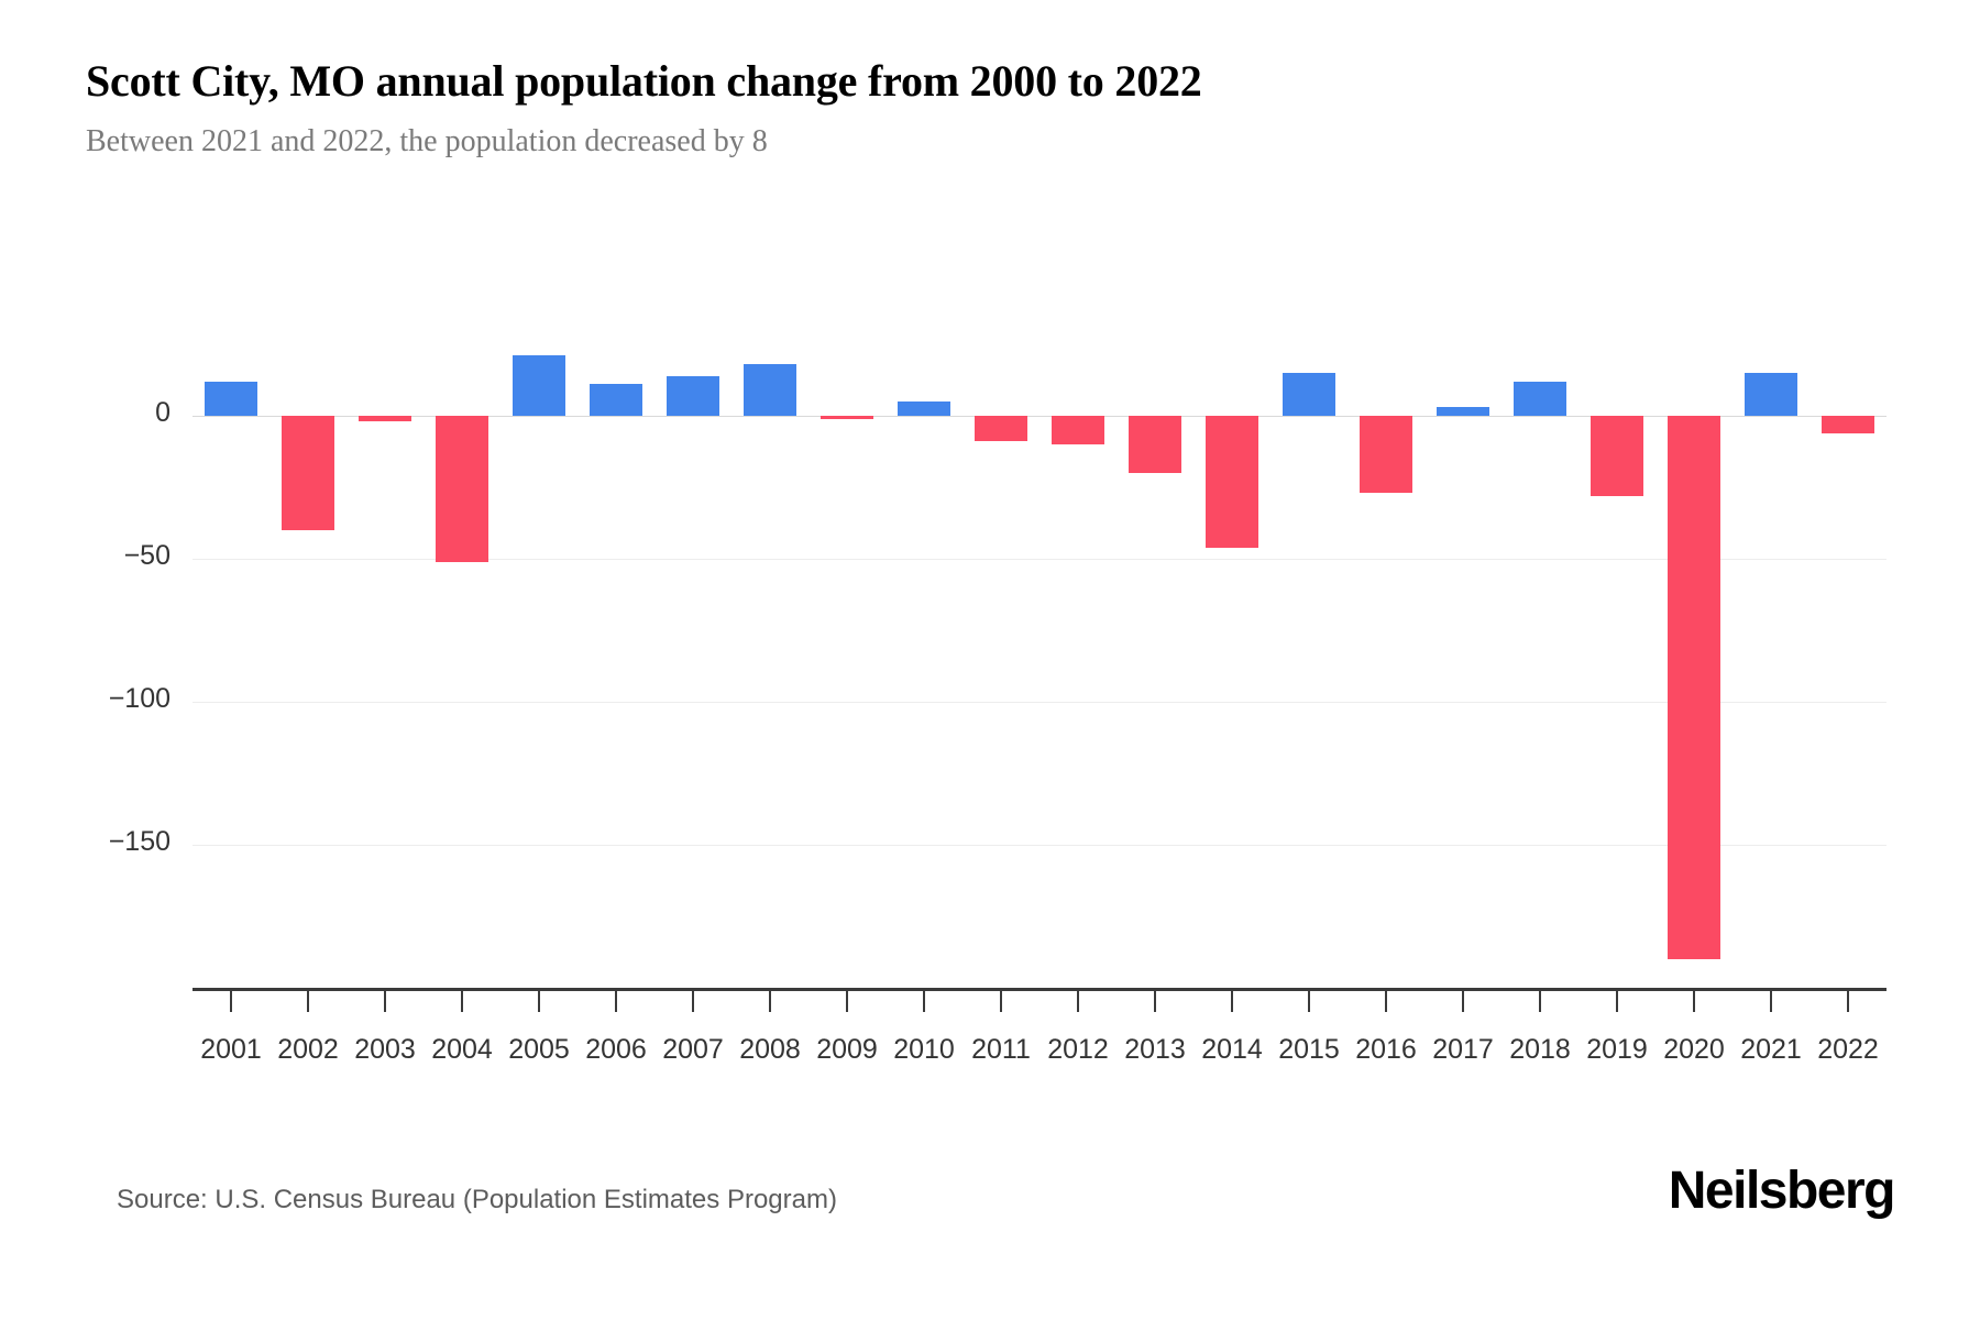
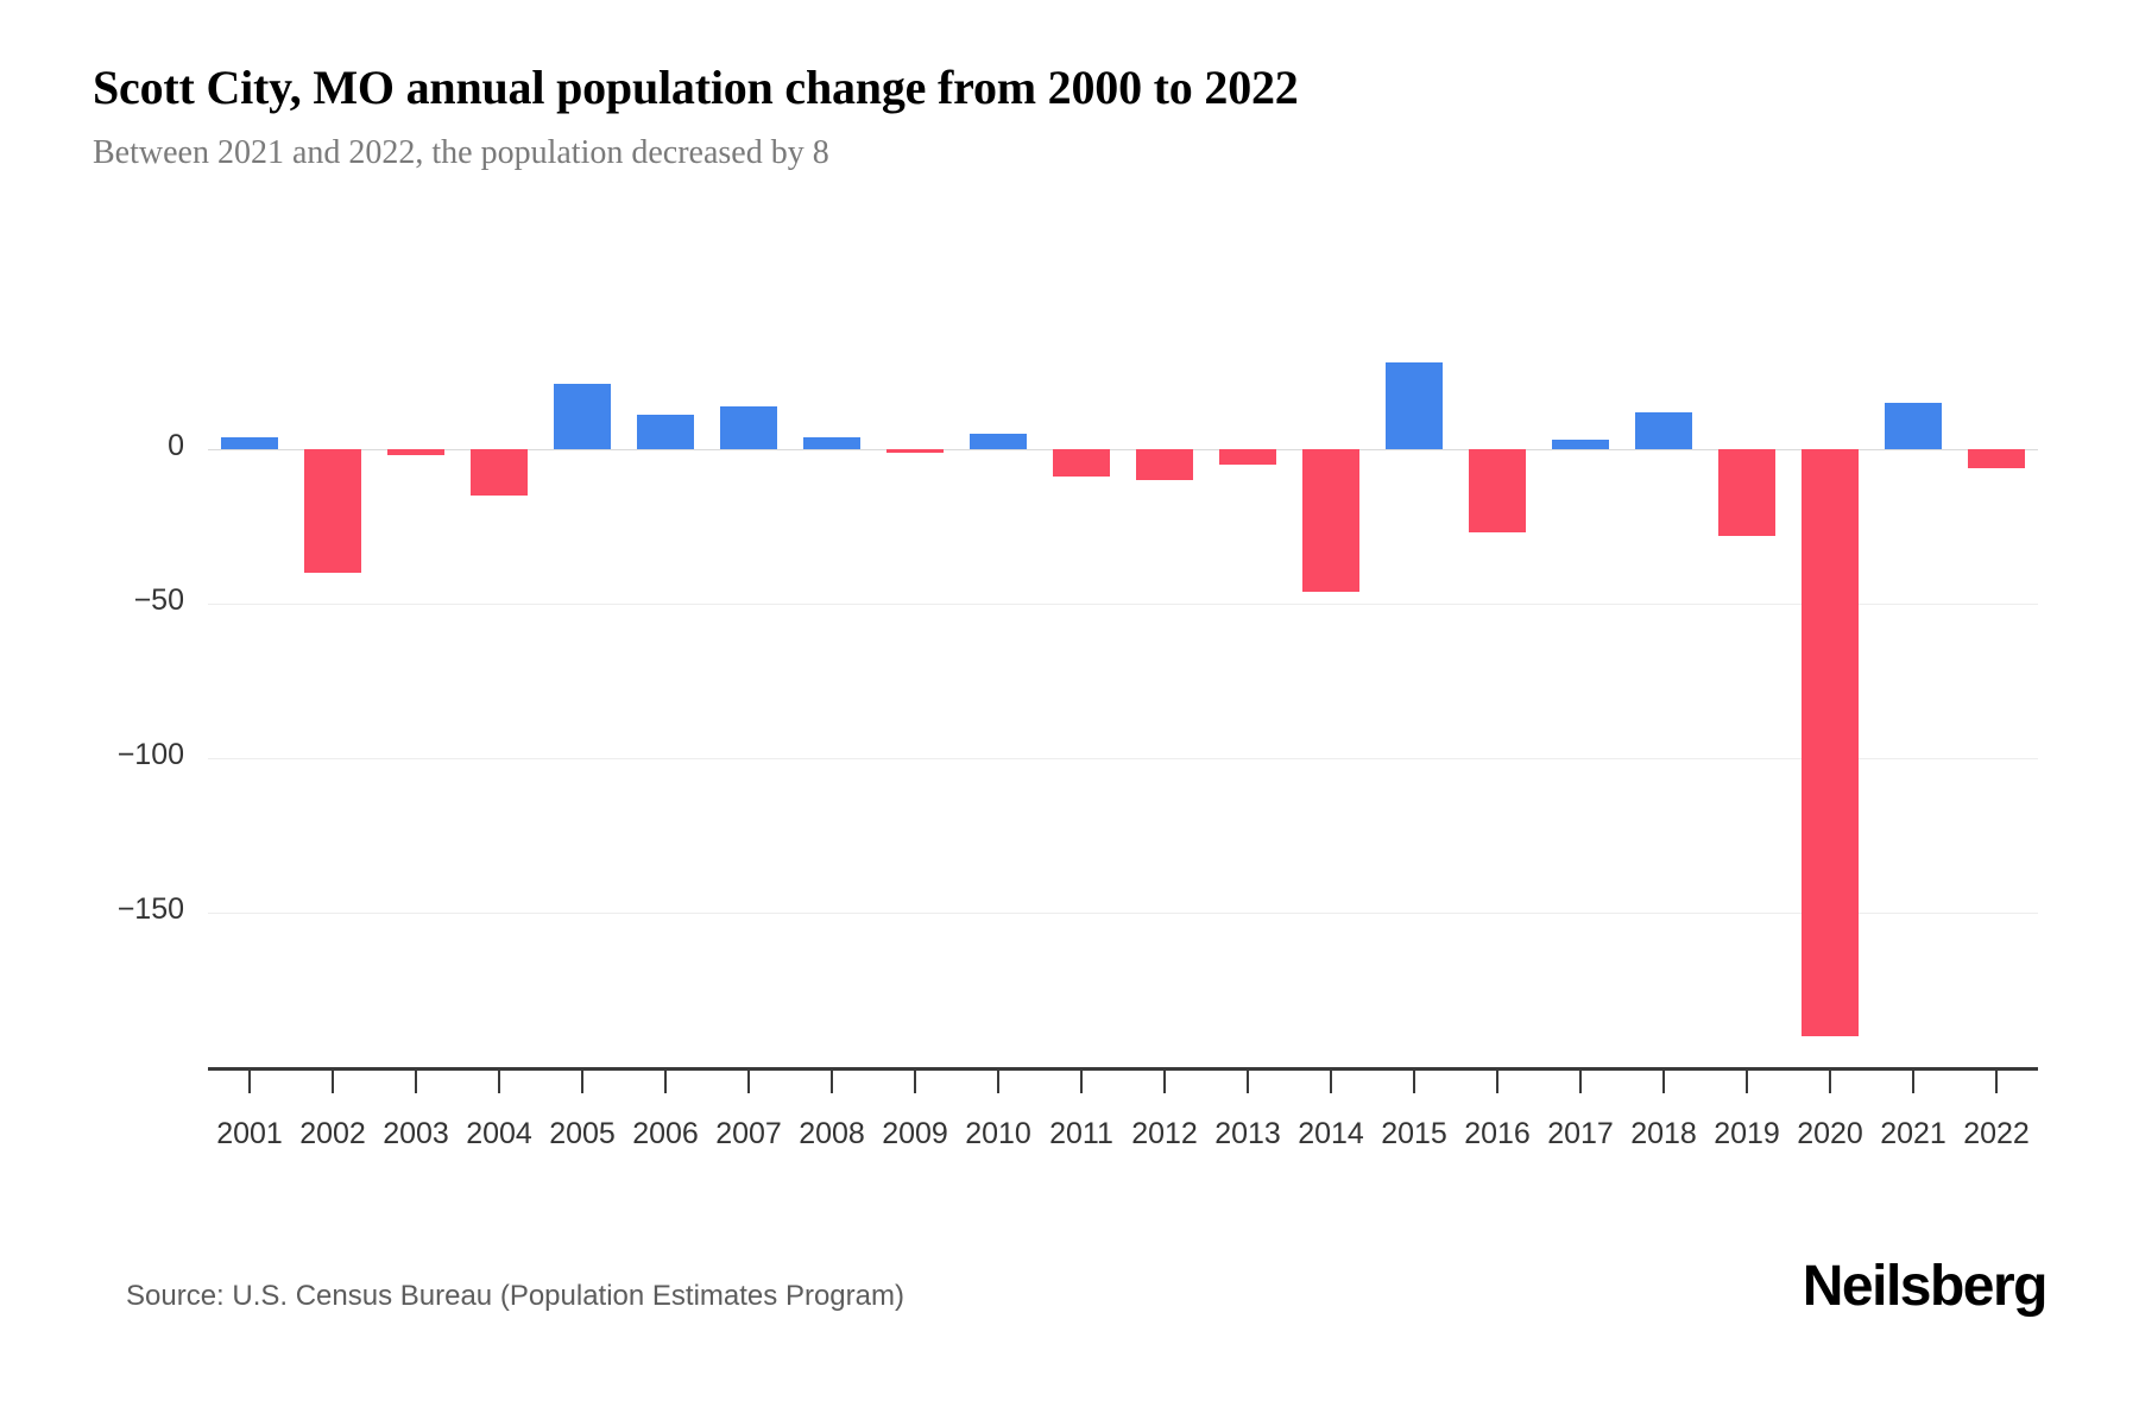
2001: 12 -> 4
2004: -51 -> -15
2008: 18 -> 4
2013: -20 -> -5
2015: 15 -> 28
